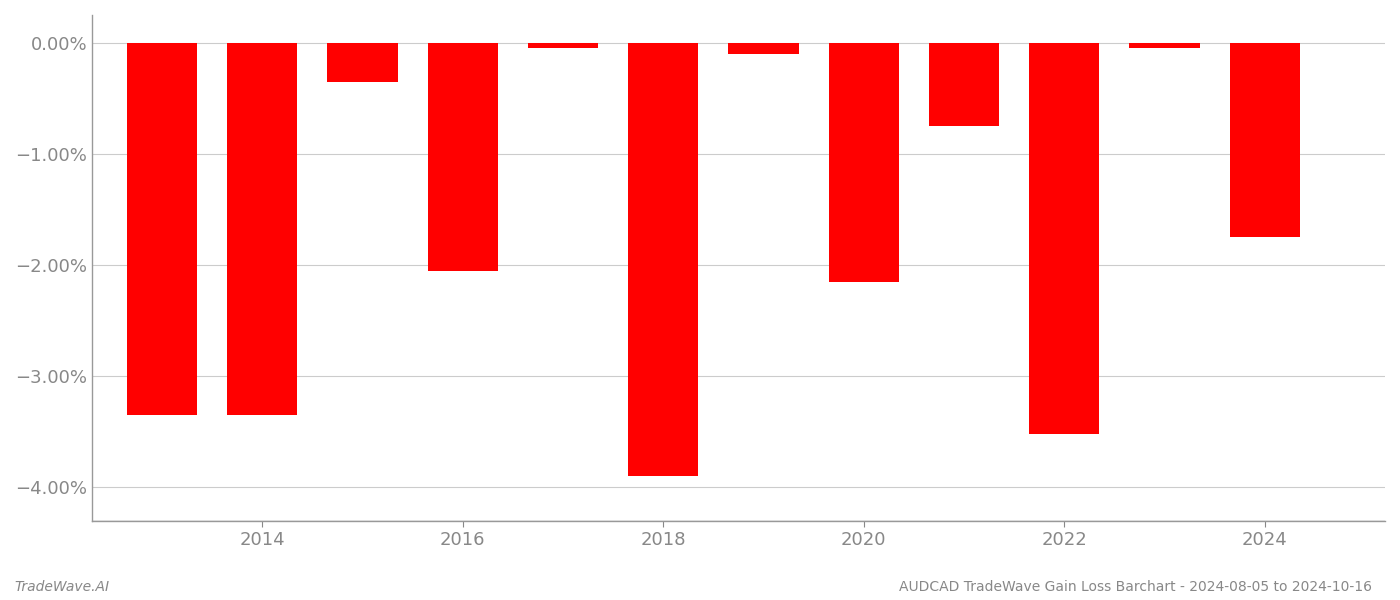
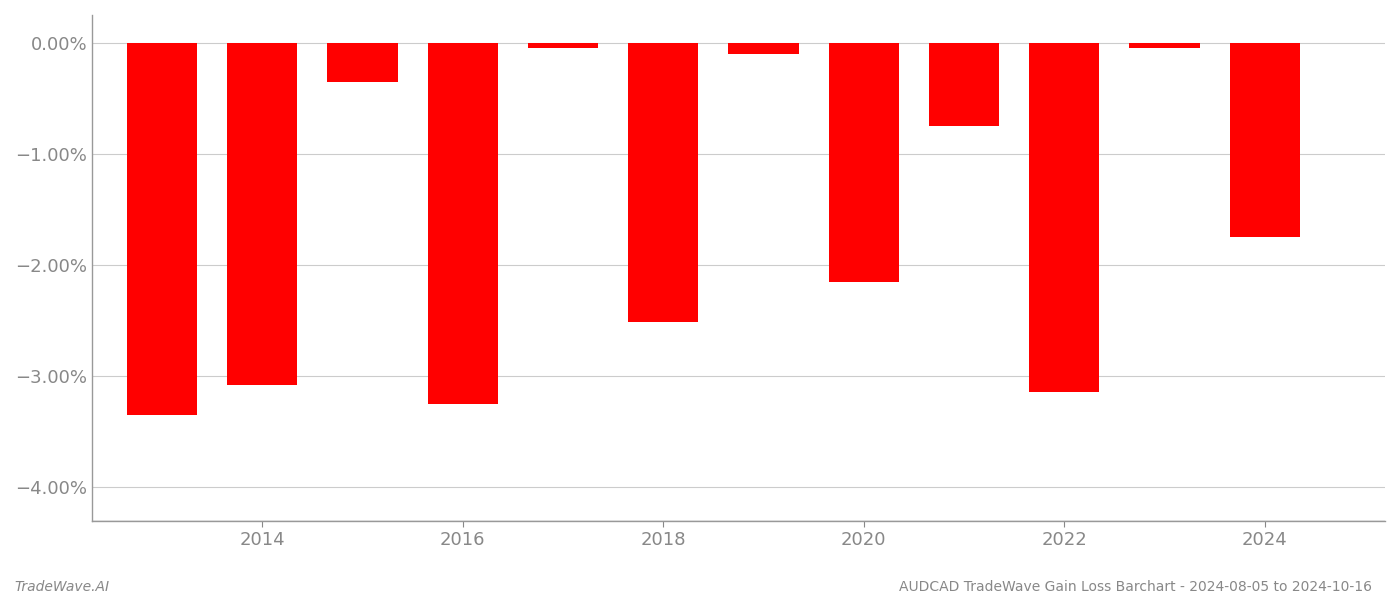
2014: -3.35% -> -3.08%
2016: -2.05% -> -3.25%
2018: -3.90% -> -2.51%
2022: -3.52% -> -3.14%
